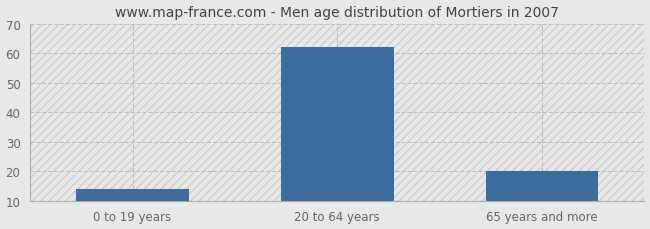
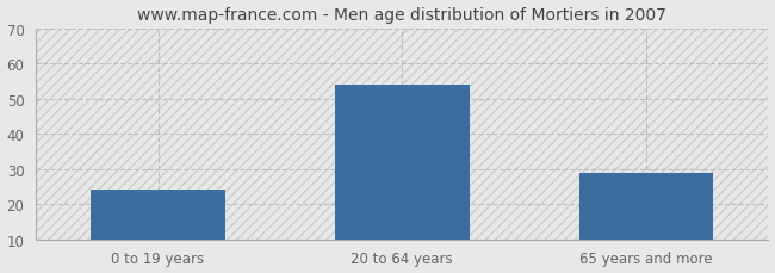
0 to 19 years: 14 -> 24
20 to 64 years: 62 -> 54
65 years and more: 20 -> 29
